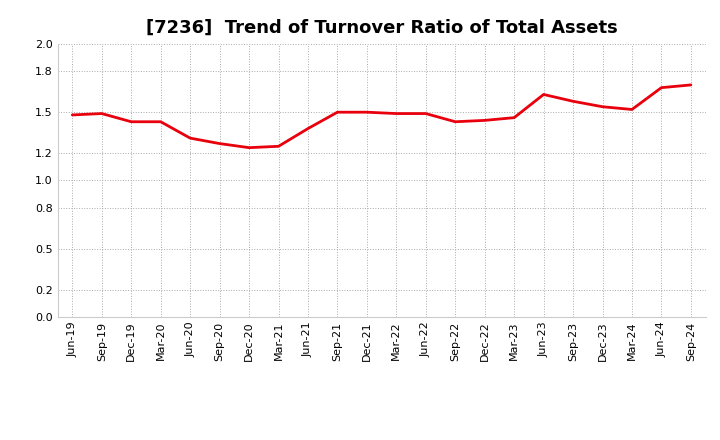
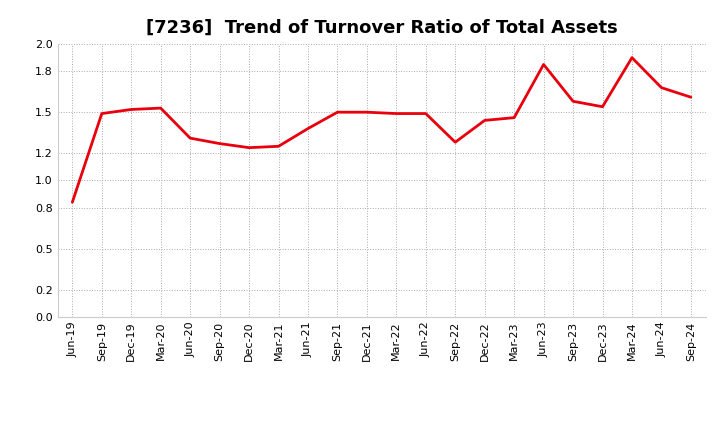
Jun-19: 1.48 -> 0.84
Dec-19: 1.43 -> 1.52
Mar-20: 1.43 -> 1.53
Sep-22: 1.43 -> 1.28
Jun-23: 1.63 -> 1.85
Mar-24: 1.52 -> 1.90
Sep-24: 1.70 -> 1.61
